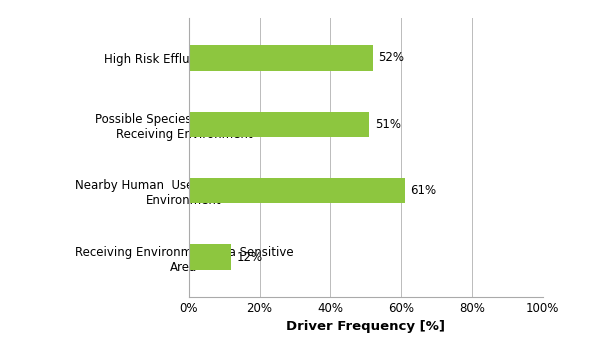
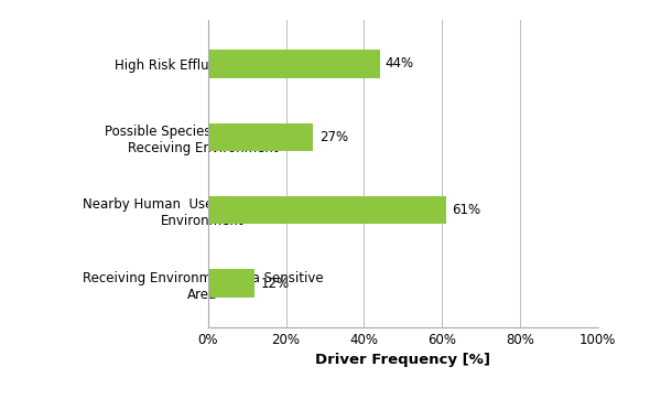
High Risk Effluent Receiver: 52% -> 44%
Possible Species at Risk in the Receiving Environment: 51% -> 27%
